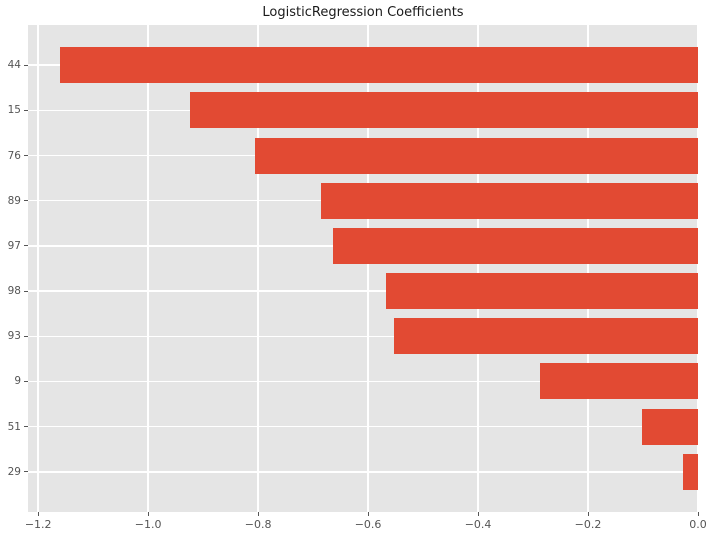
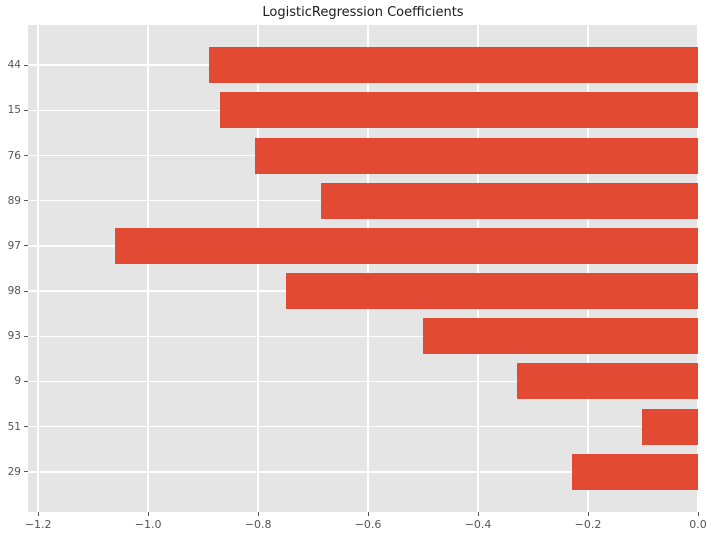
44: -1.16 -> -0.89
15: -0.92 -> -0.87
97: -0.66 -> -1.06
98: -0.57 -> -0.75
93: -0.55 -> -0.50
9: -0.29 -> -0.33
29: -0.03 -> -0.23
